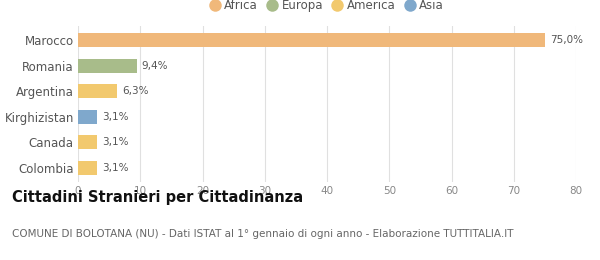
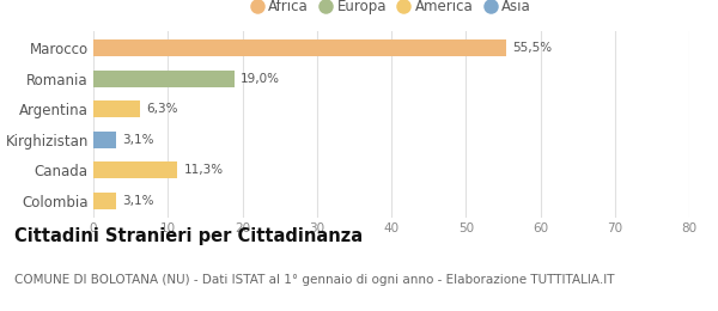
Marocco: 75,0% -> 55,5%
Romania: 9,4% -> 19,0%
Canada: 3,1% -> 11,3%
